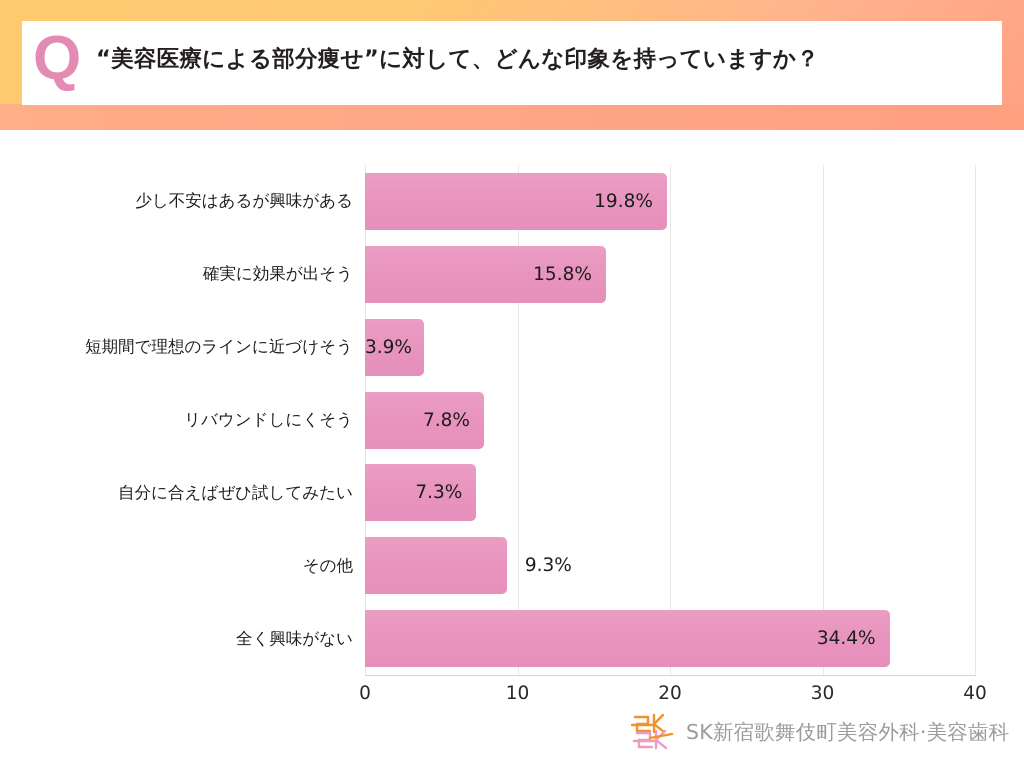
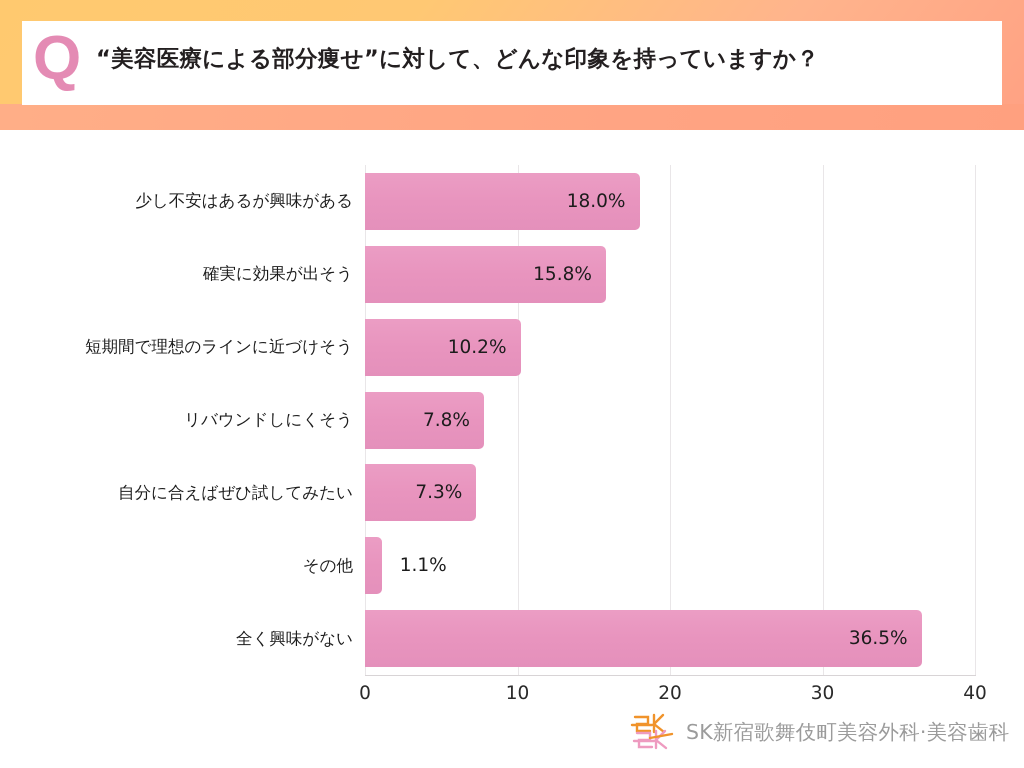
少し不安はあるが興味がある: 19.8% -> 18.0%
短期間で理想のラインに近づけそう: 3.9% -> 10.2%
その他: 9.3% -> 1.1%
全く興味がない: 34.4% -> 36.5%
